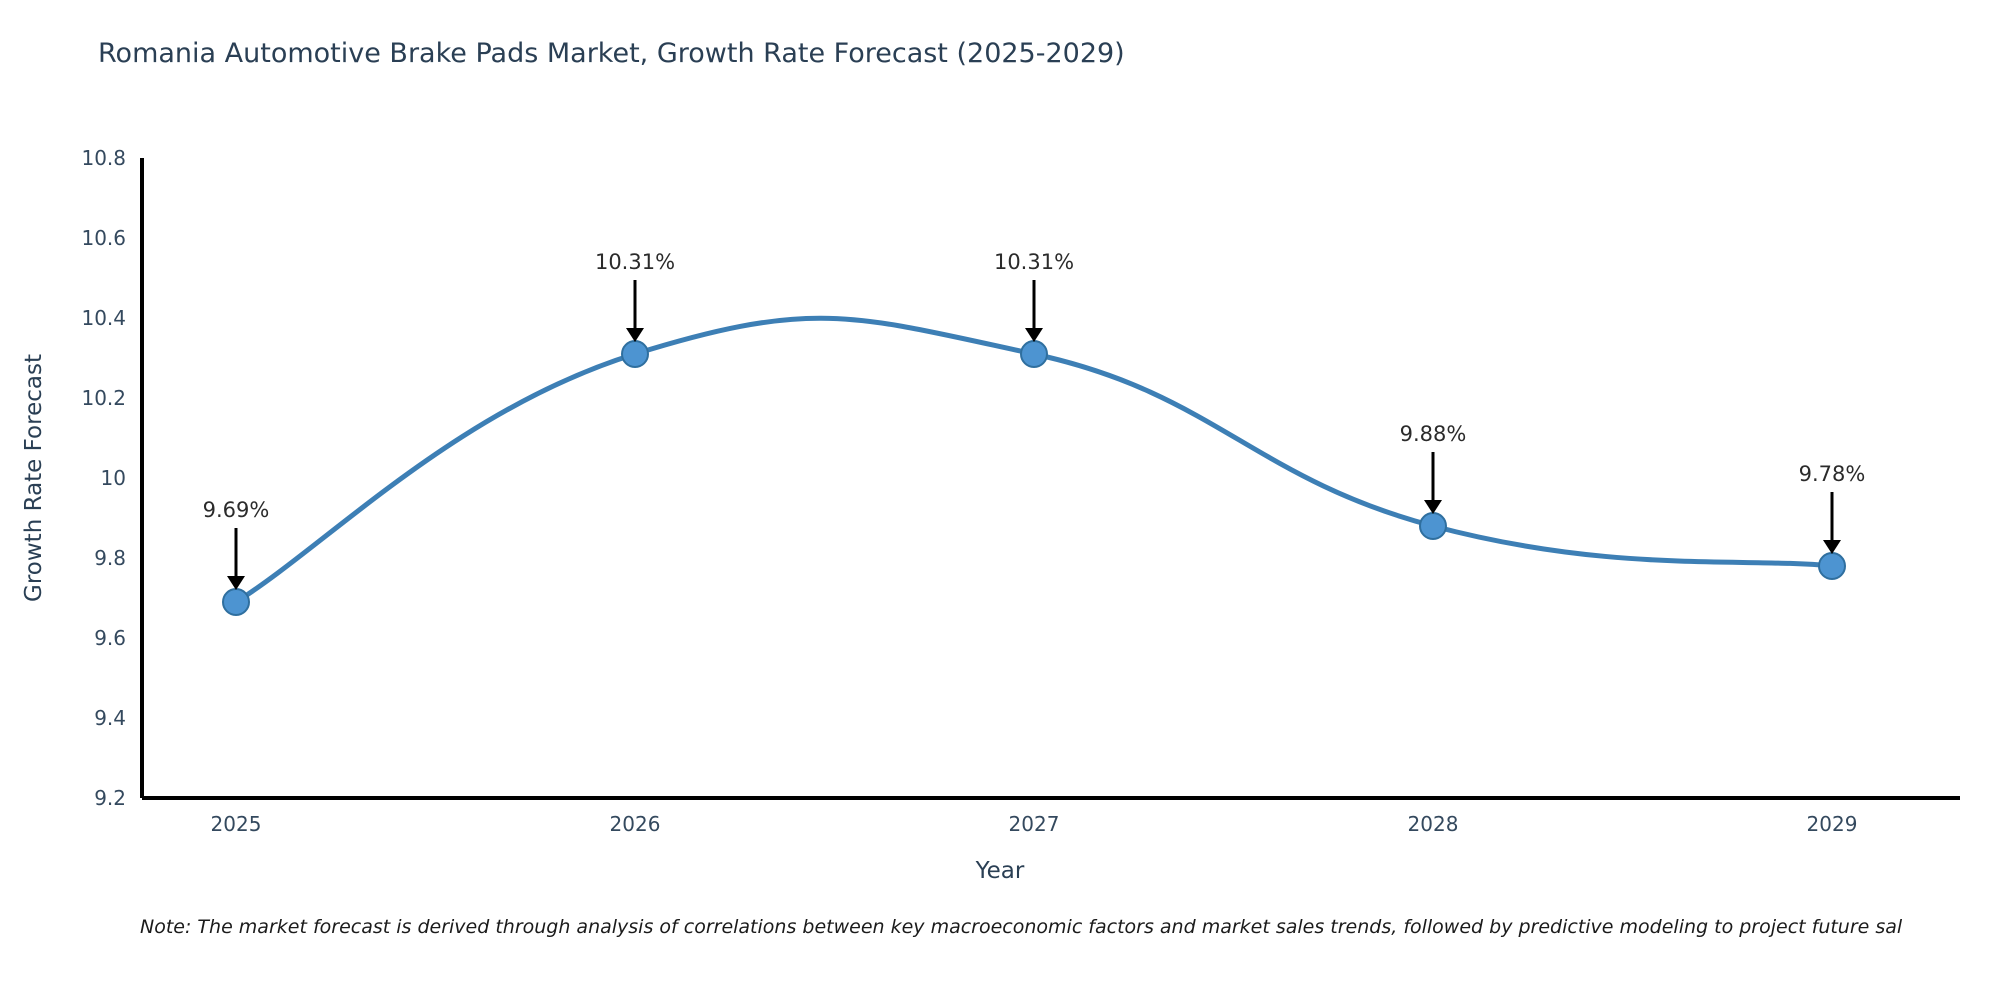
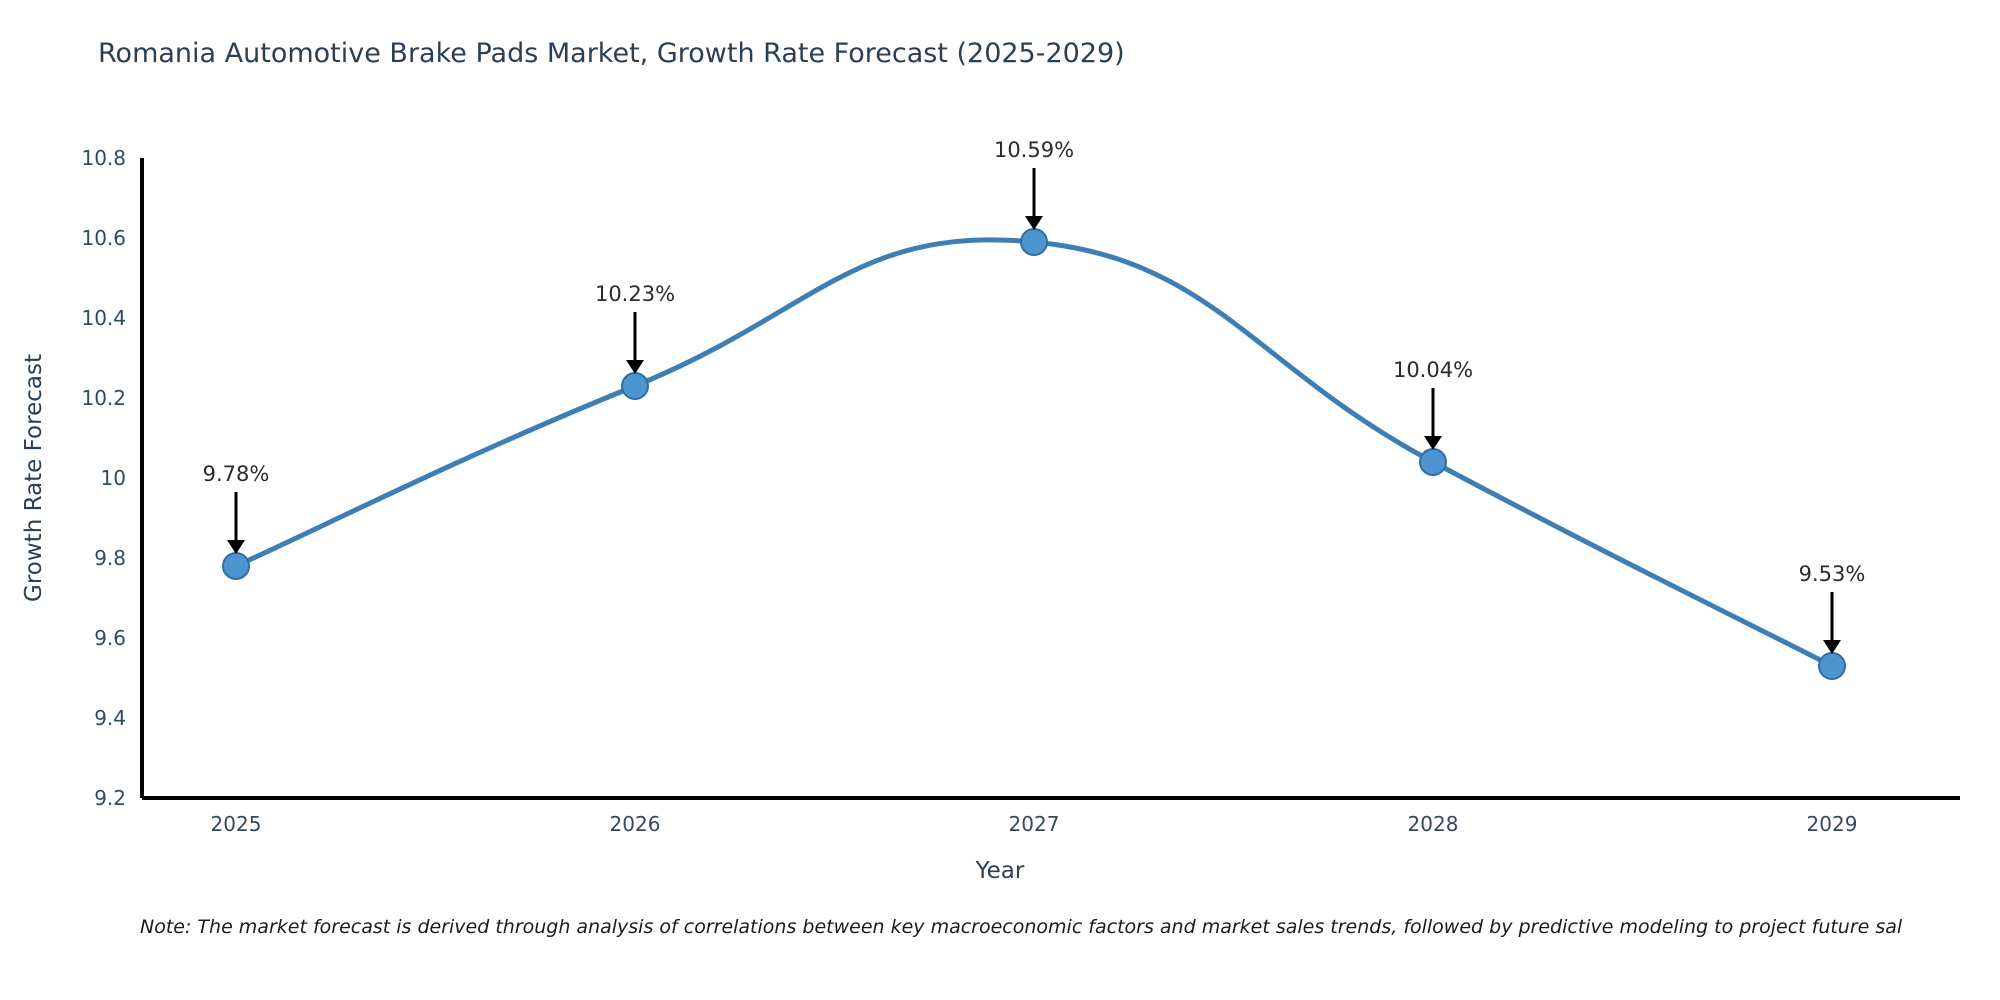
2025: 9.69% -> 9.78%
2026: 10.31% -> 10.23%
2027: 10.31% -> 10.59%
2028: 9.88% -> 10.04%
2029: 9.78% -> 9.53%
